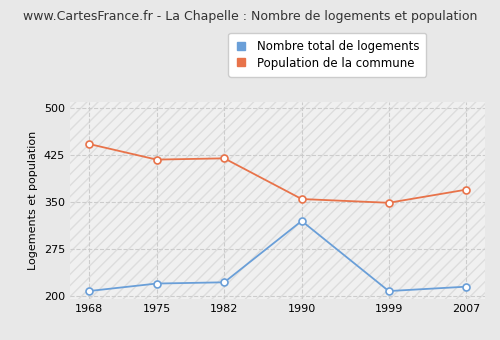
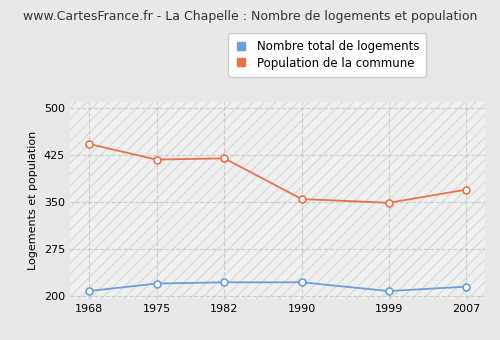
Nombre total de logements/1990: 320 -> 222
